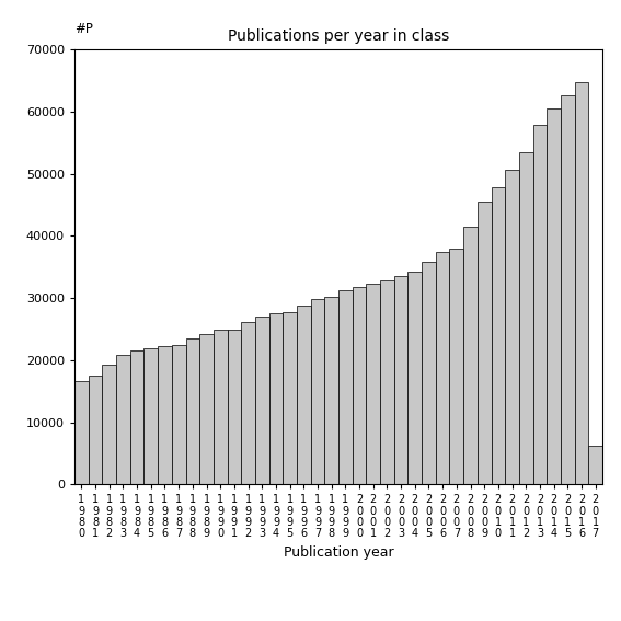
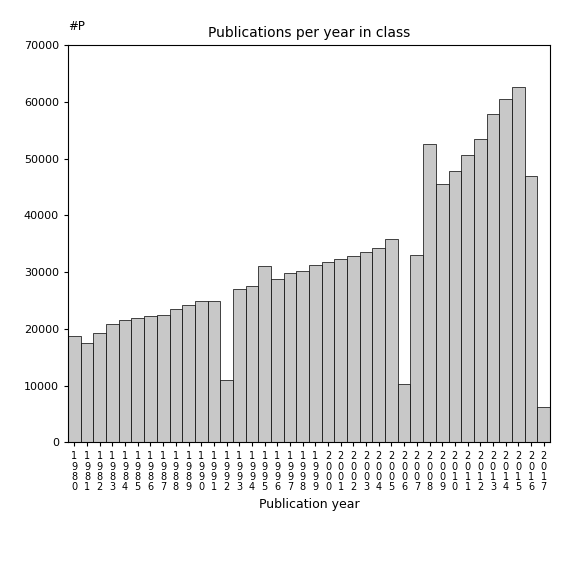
1 9 8 0: 16700 -> 18800
1 9 9 2: 26200 -> 11000
1 9 9 5: 27700 -> 31000
2 0 0 6: 37500 -> 10200
2 0 0 7: 38000 -> 33000
2 0 0 8: 41500 -> 52600
2 0 1 6: 64700 -> 47000
